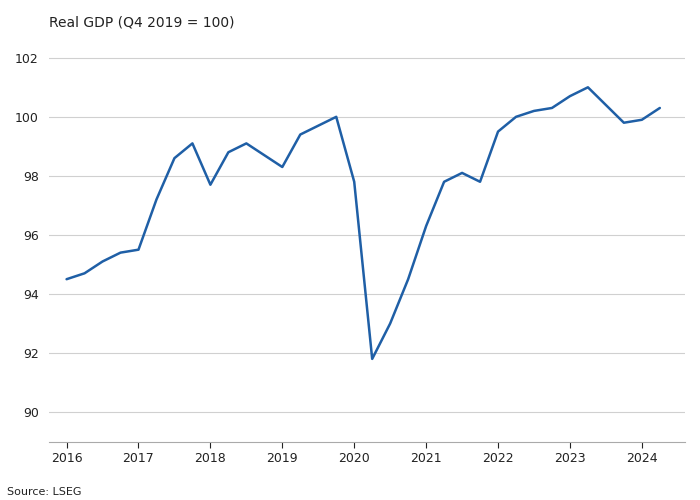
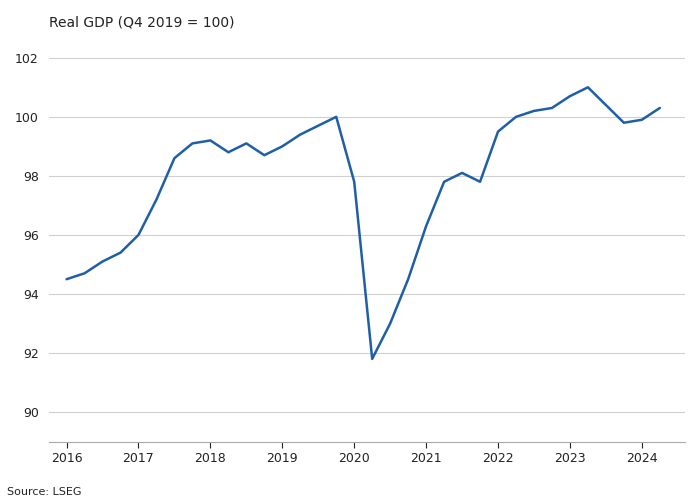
2017: 95.5 -> 96.0
2018: 97.7 -> 99.2
2019: 98.3 -> 99.0
